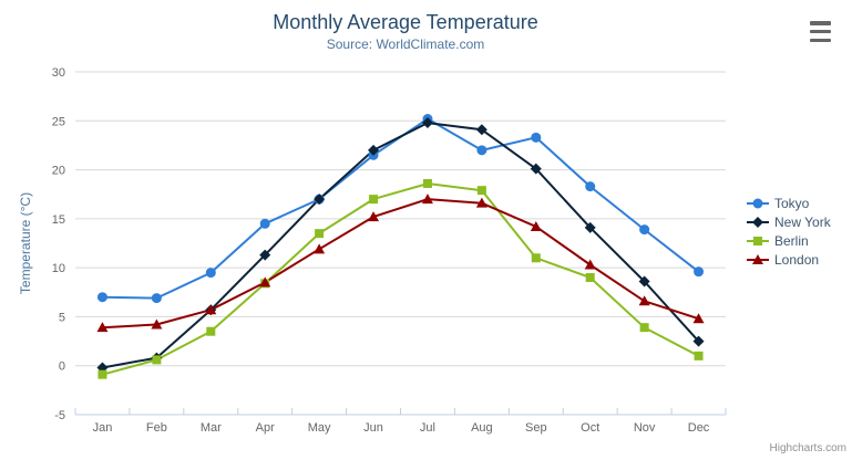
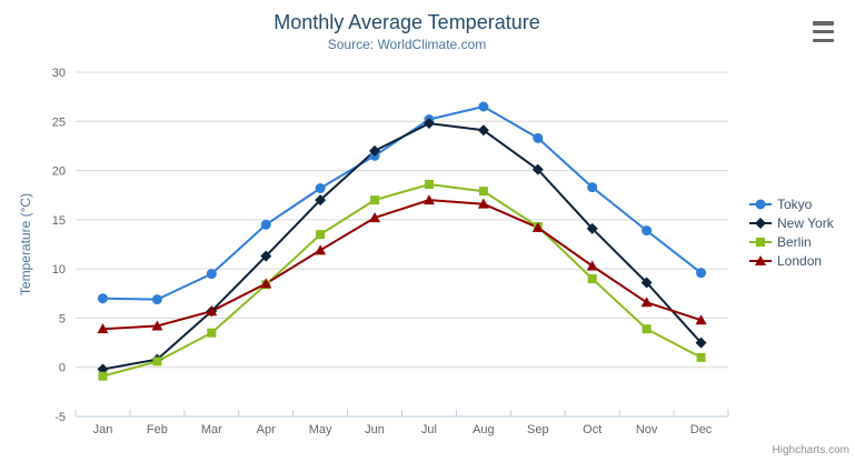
Tokyo/May: 17 -> 18
Tokyo/Aug: 22 -> 26
Berlin/Sep: 11 -> 14
